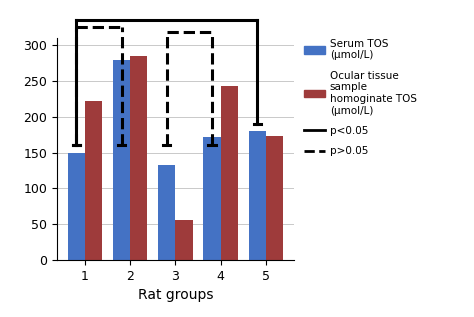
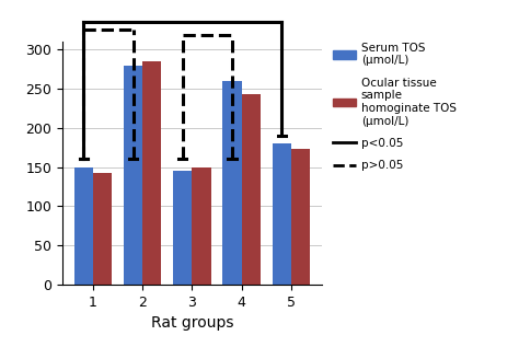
Ocular tissue sample homoginate TOS (μmol/L)/1: 222 -> 143
Serum TOS (μmol/L)/3: 132 -> 145
Ocular tissue sample homoginate TOS (μmol/L)/3: 56 -> 150
Serum TOS (μmol/L)/4: 172 -> 260
